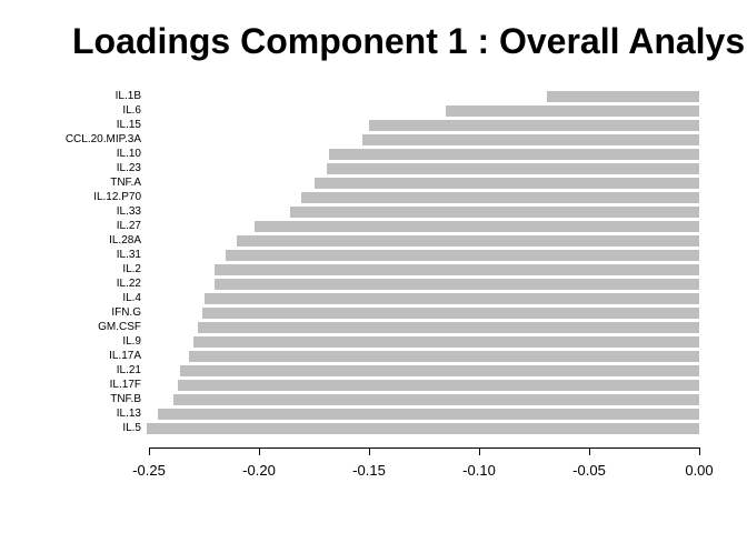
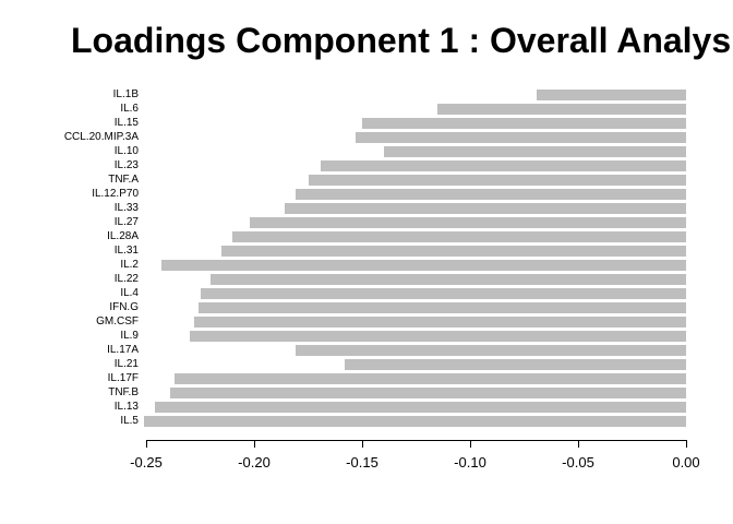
IL.10: -0.168 -> -0.140
IL.2: -0.220 -> -0.243
IL.17A: -0.232 -> -0.181
IL.21: -0.236 -> -0.158
